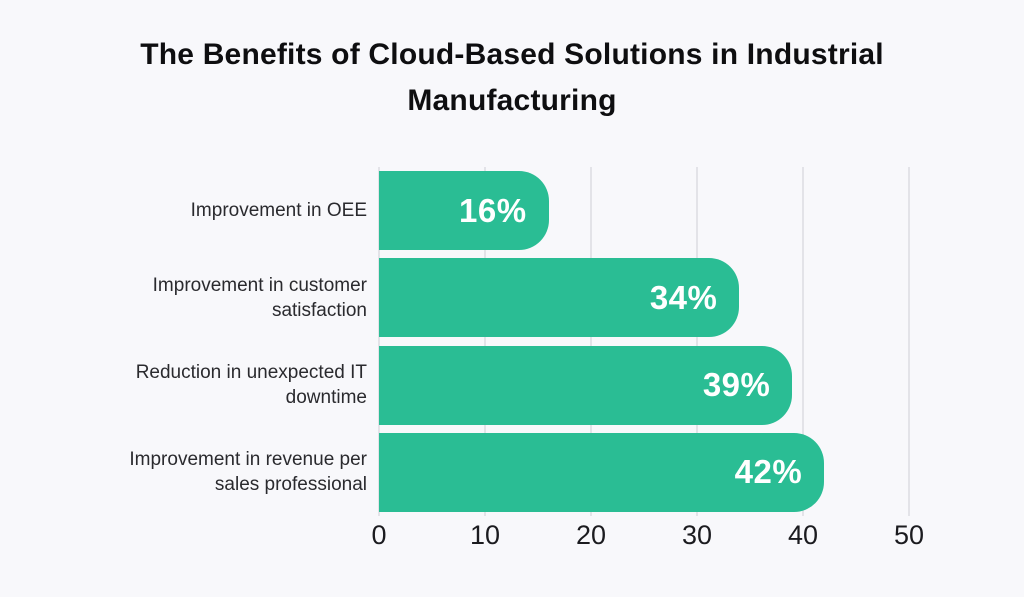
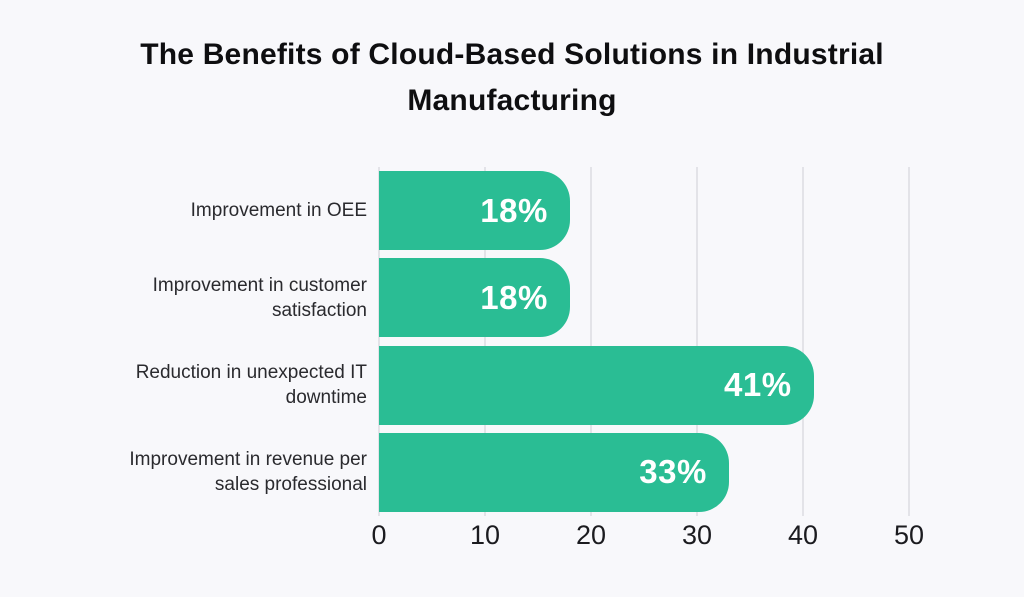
Improvement in OEE: 16% -> 18%
Improvement in customer satisfaction: 34% -> 18%
Reduction in unexpected IT downtime: 39% -> 41%
Improvement in revenue per sales professional: 42% -> 33%
